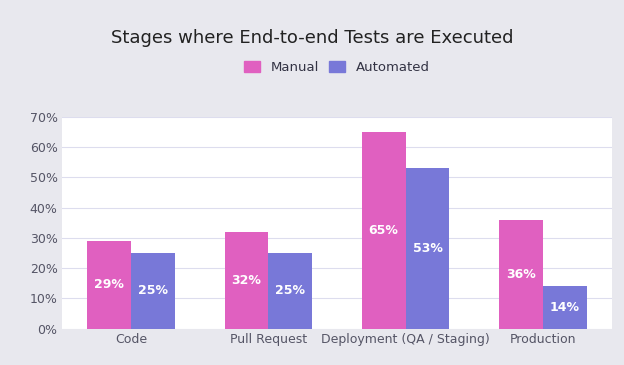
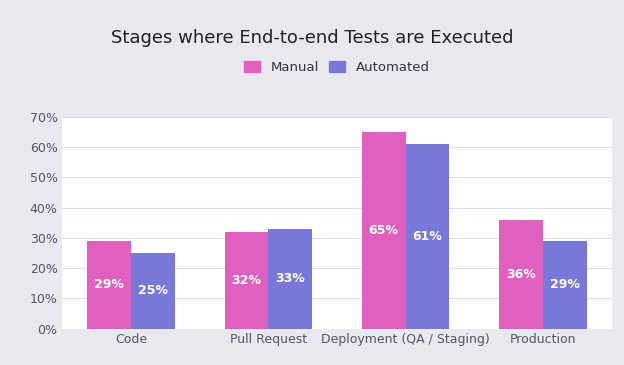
Automated/Pull Request: 25% -> 33%
Automated/Deployment (QA / Staging): 53% -> 61%
Automated/Production: 14% -> 29%
